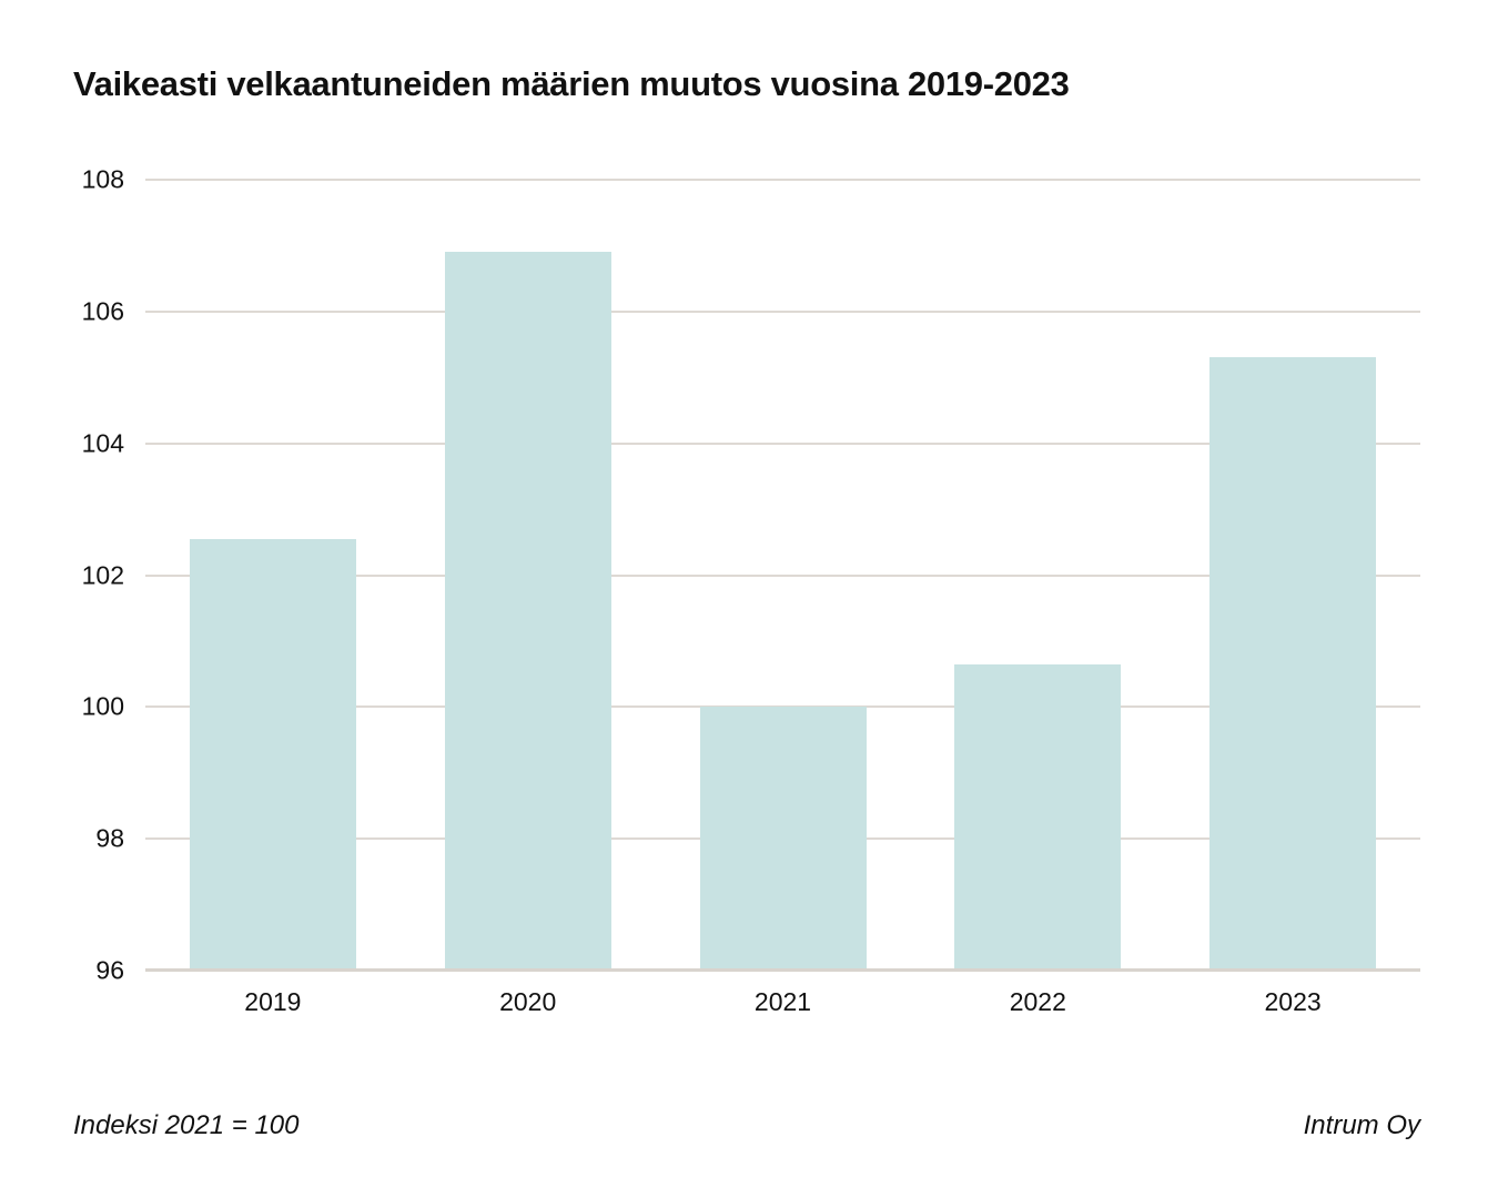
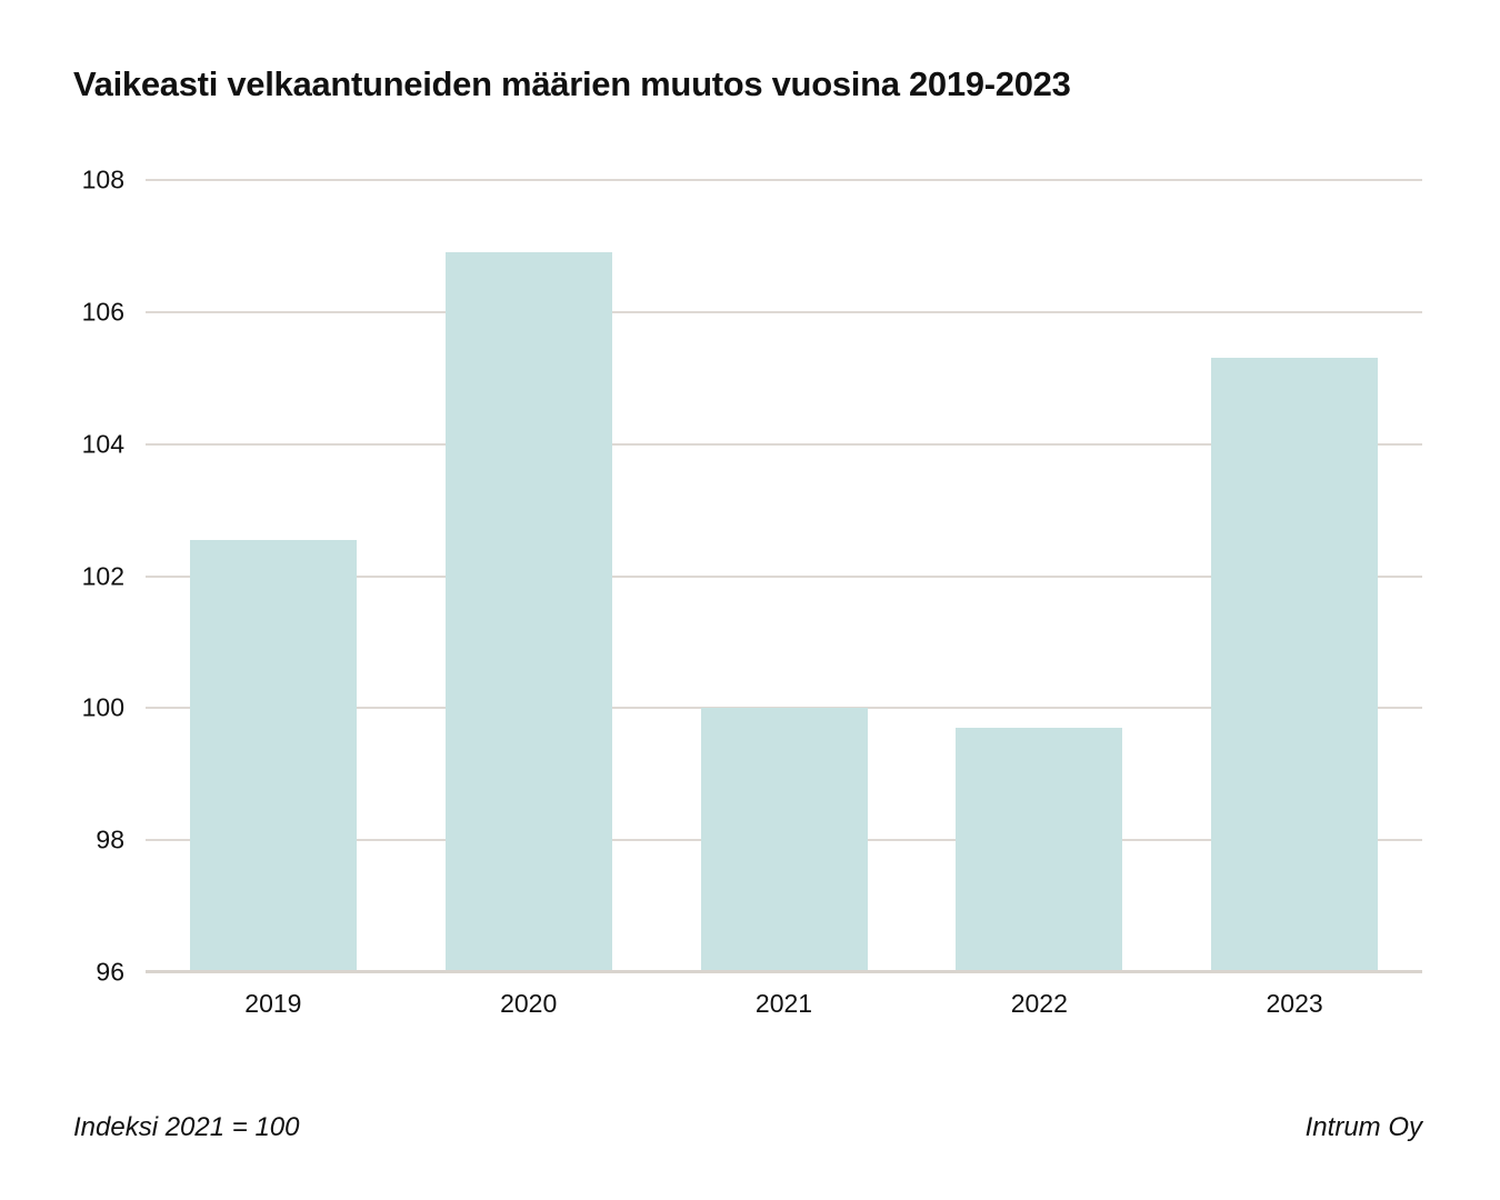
2022: 100.7 -> 99.7
